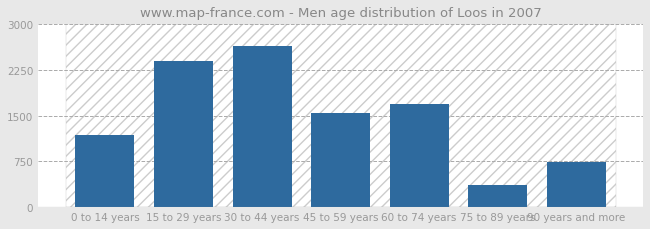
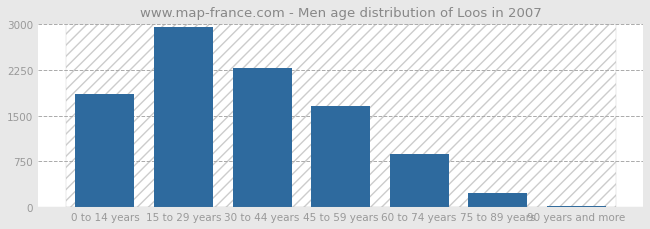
0 to 14 years: 1180 -> 1850
15 to 29 years: 2400 -> 2960
30 to 44 years: 2640 -> 2290
45 to 59 years: 1540 -> 1660
60 to 74 years: 1700 -> 870
75 to 89 years: 360 -> 230
90 years and more: 740 -> 20
